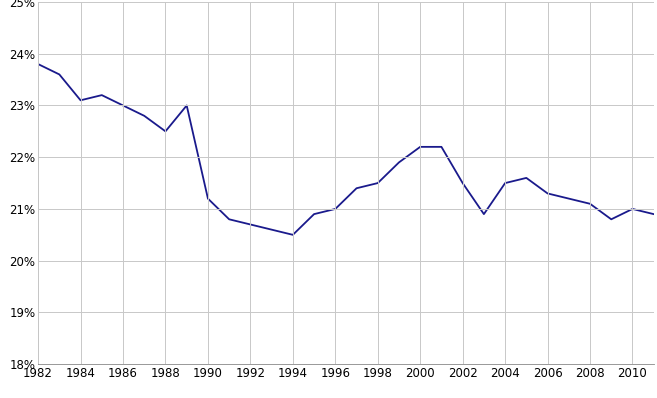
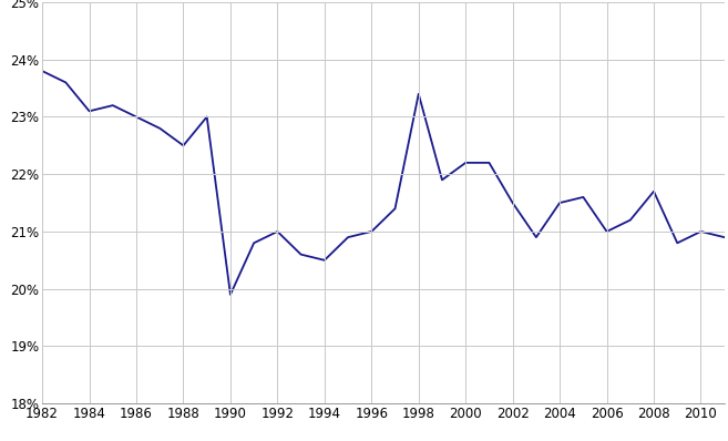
1990: 21.2% -> 19.9%
1992: 20.7% -> 21.0%
1998: 21.5% -> 23.4%
2006: 21.3% -> 21.0%
2008: 21.1% -> 21.7%
